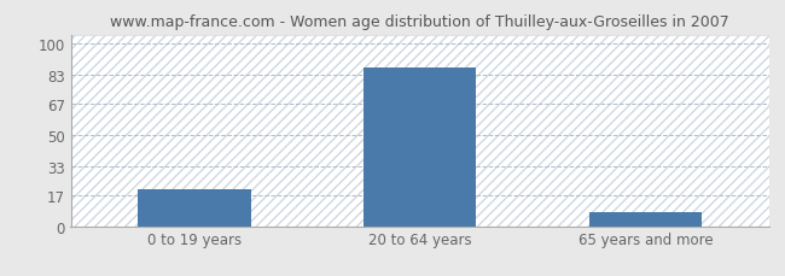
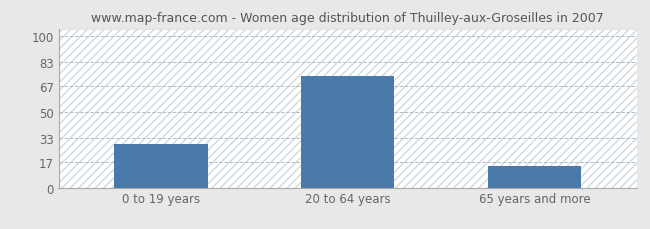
0 to 19 years: 20 -> 29
20 to 64 years: 87 -> 74
65 years and more: 8 -> 14
